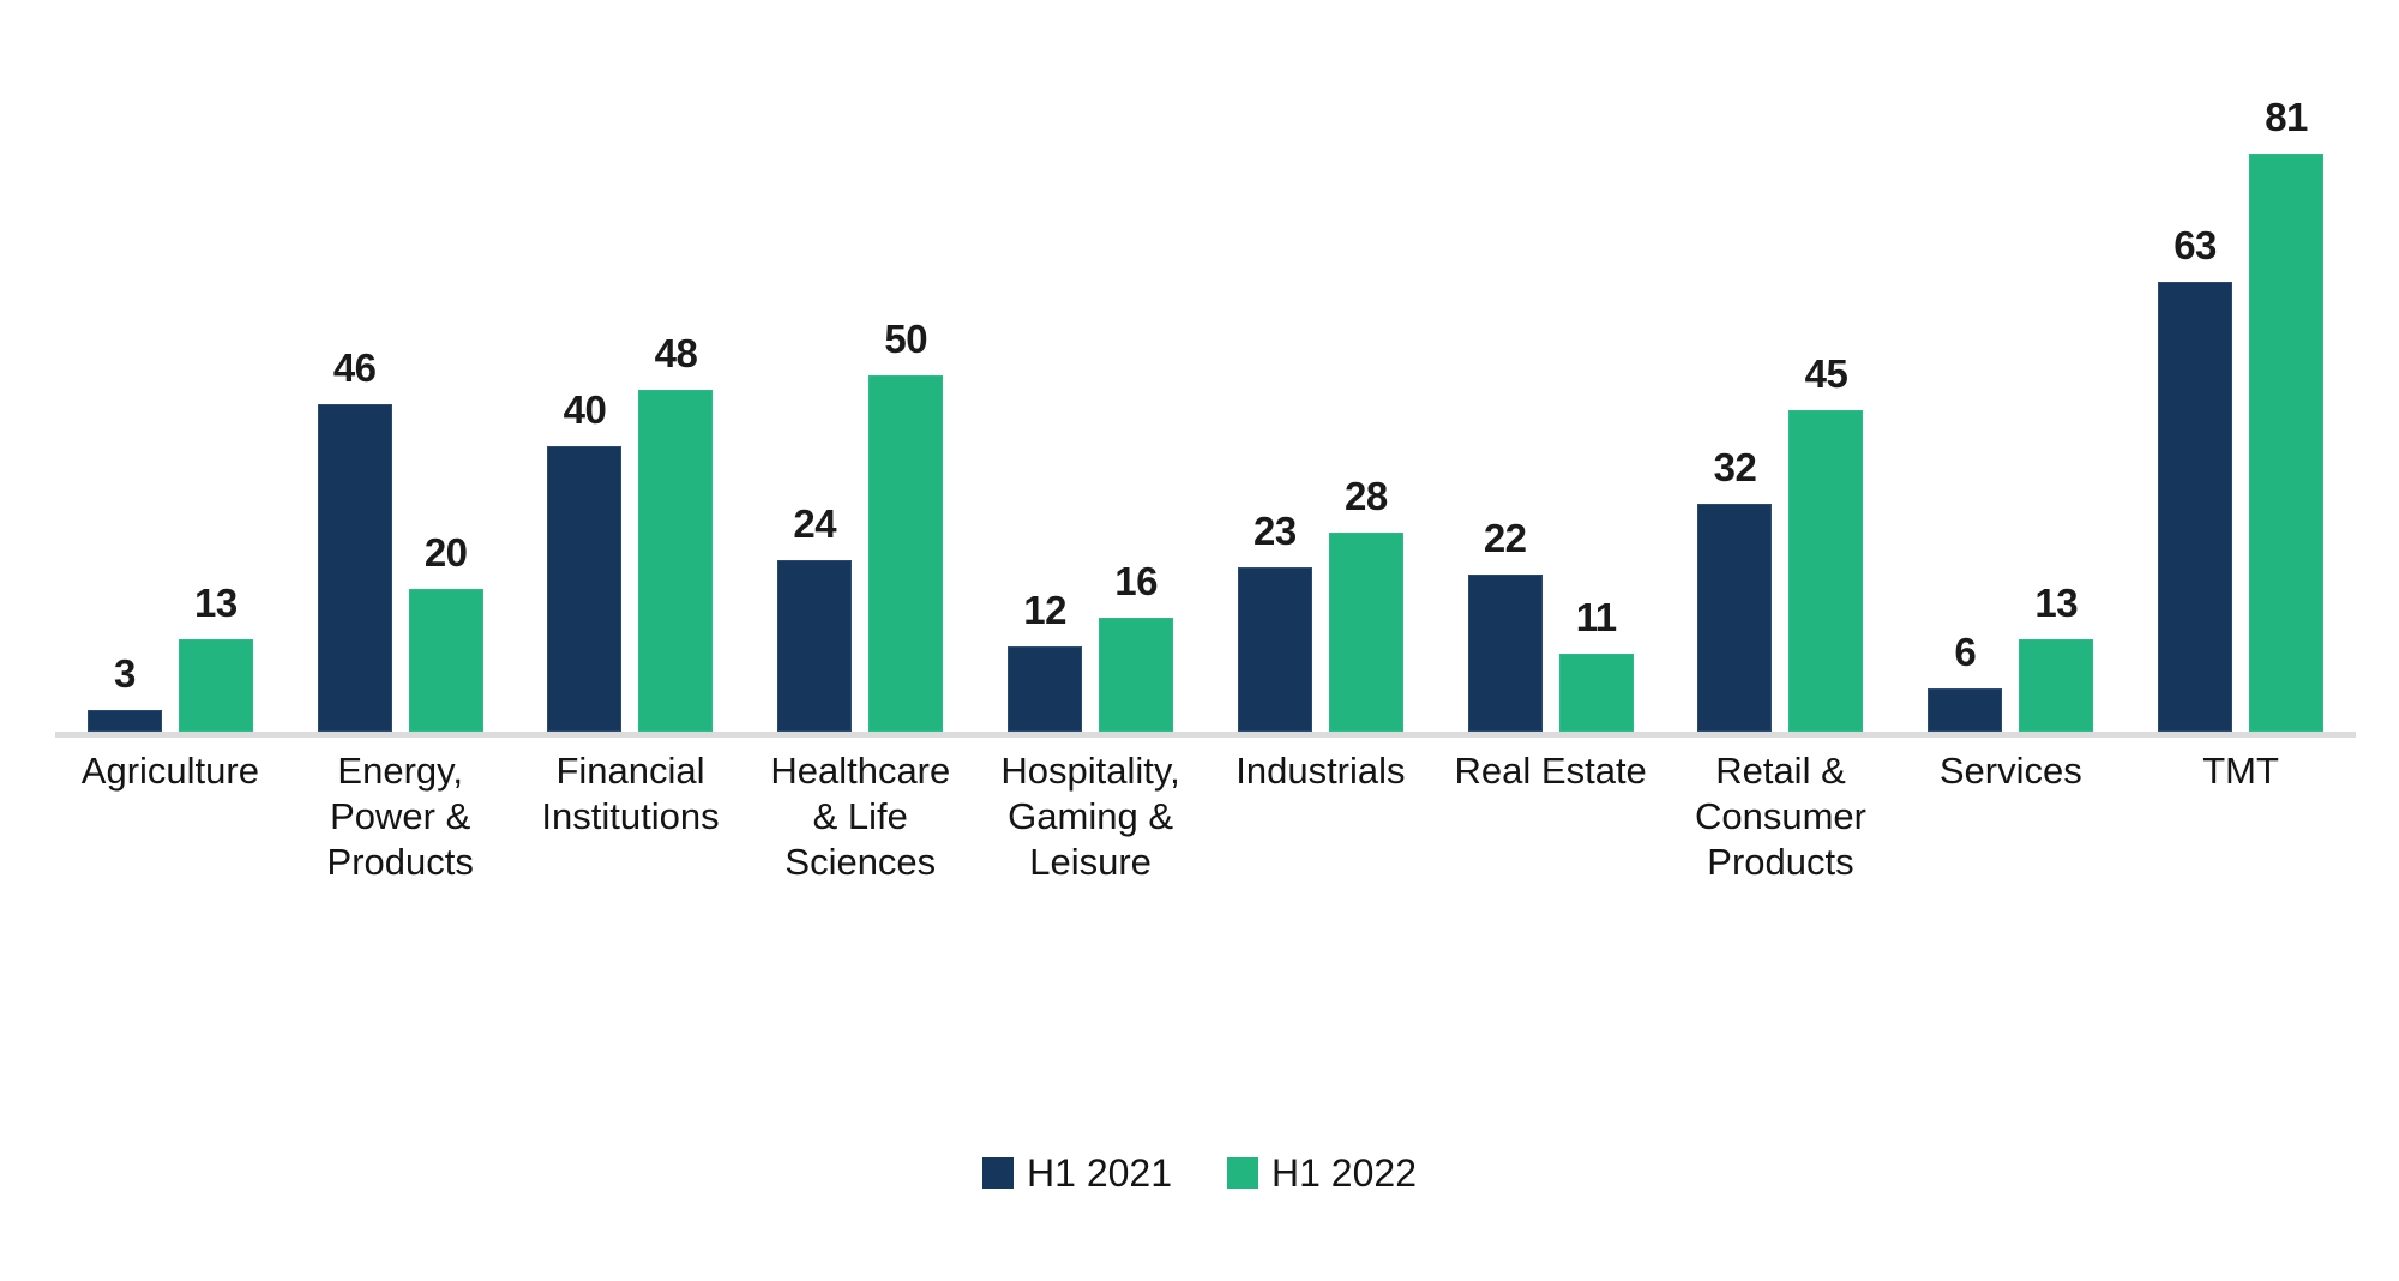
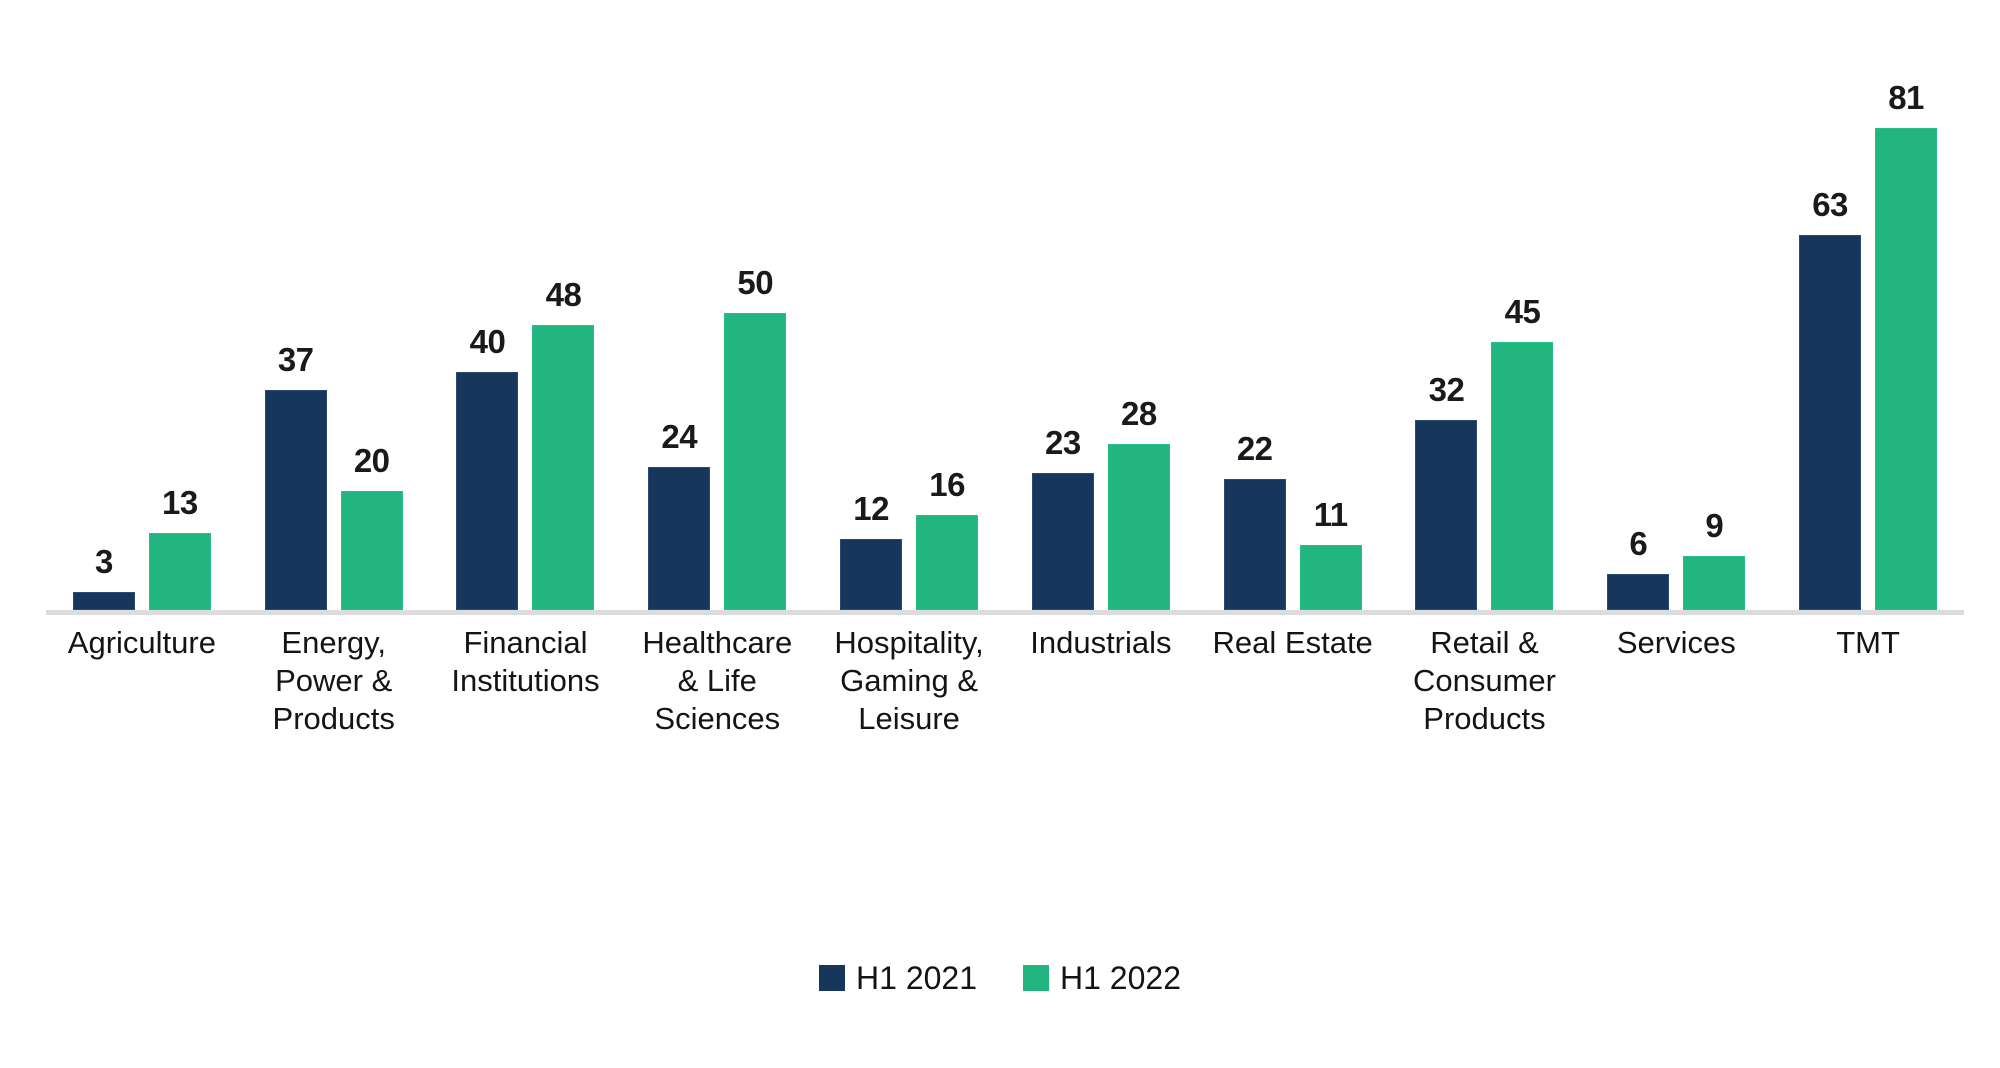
H1 2021/Energy, Power & Products: 46 -> 37
H1 2022/Services: 13 -> 9
